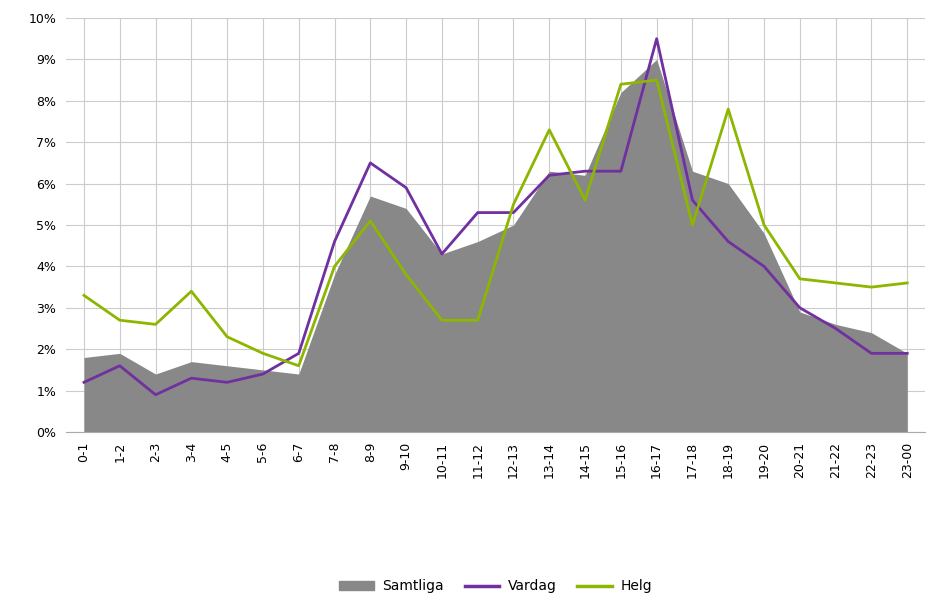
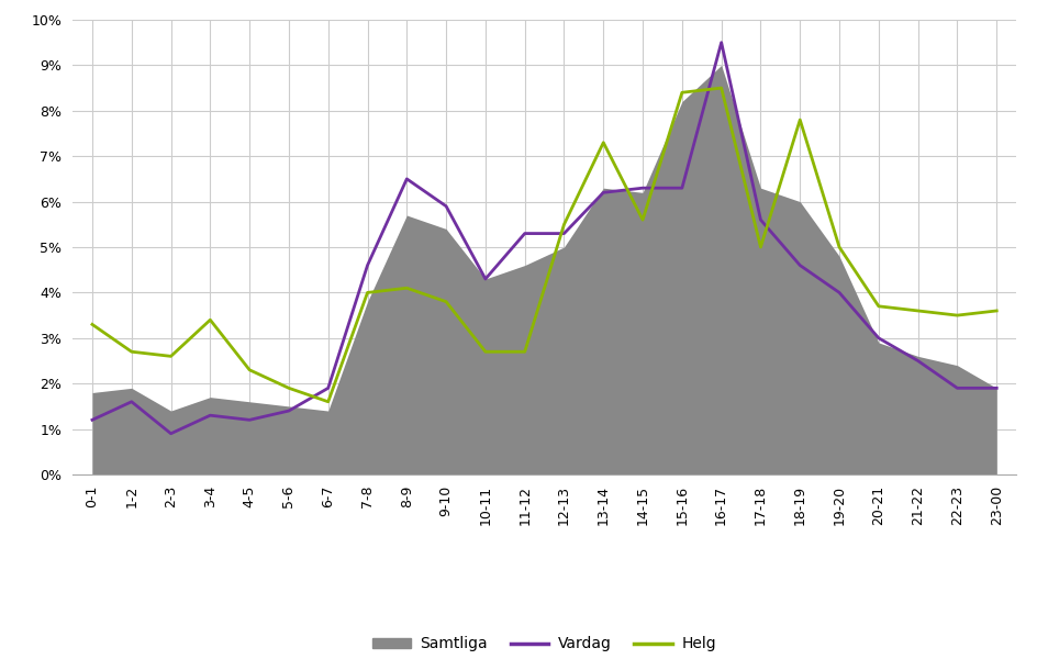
Helg/8-9: 5.1% -> 4.1%
